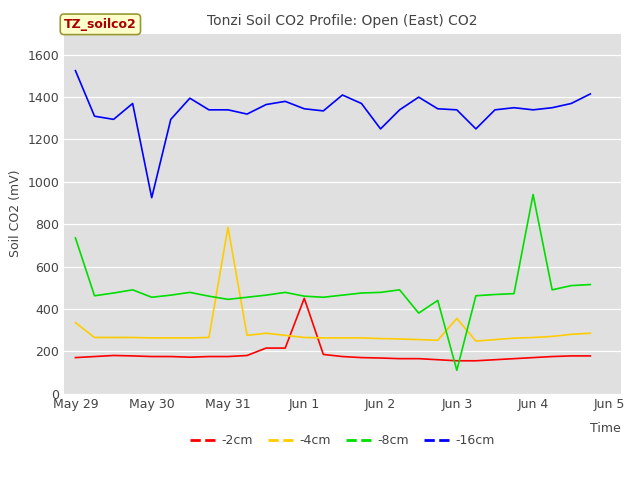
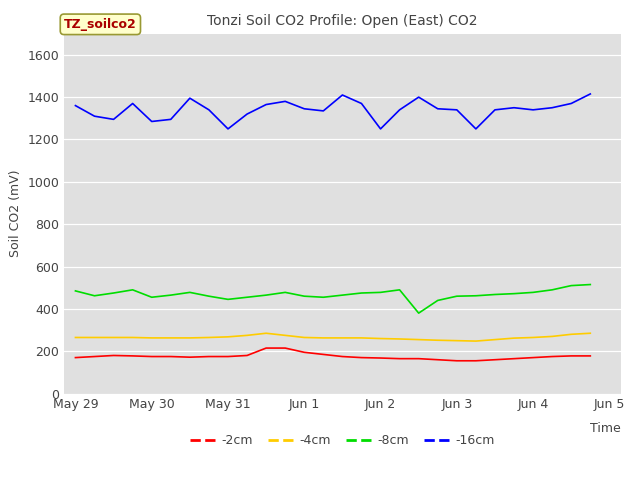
-4cm/May 29: 335 -> 265
-8cm/May 29: 735 -> 485
-16cm/May 29: 1525 -> 1360
-16cm/May 30: 925 -> 1285
-4cm/May 31: 785 -> 268
-16cm/May 31: 1340 -> 1250
-2cm/Jun 1: 450 -> 195
-4cm/Jun 3: 355 -> 250
-8cm/Jun 3: 110 -> 460
-8cm/Jun 4: 940 -> 478
